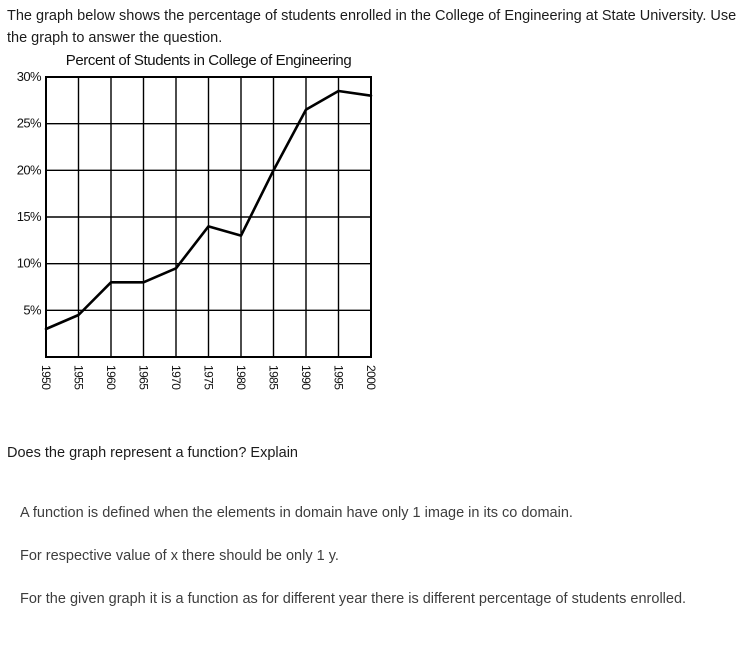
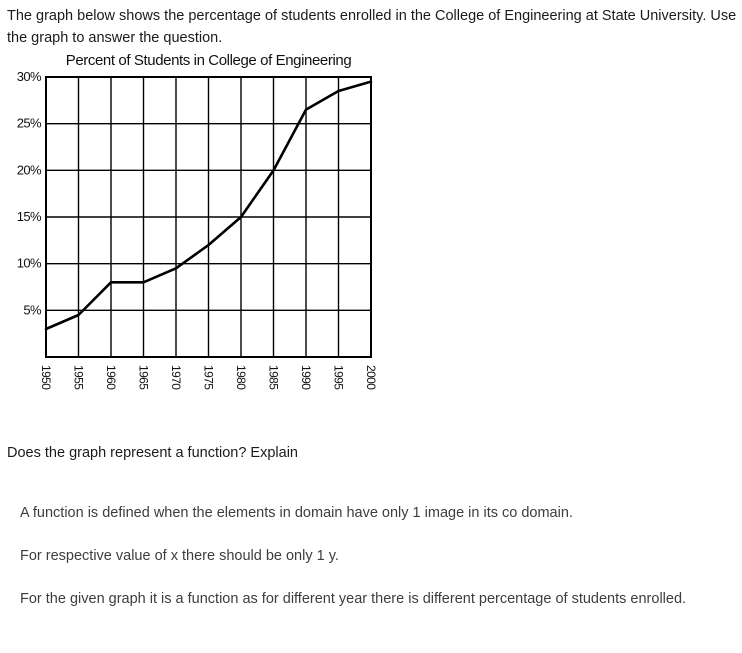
1975: 14% -> 12%
1980: 13% -> 15%
2000: 28% -> 30%
